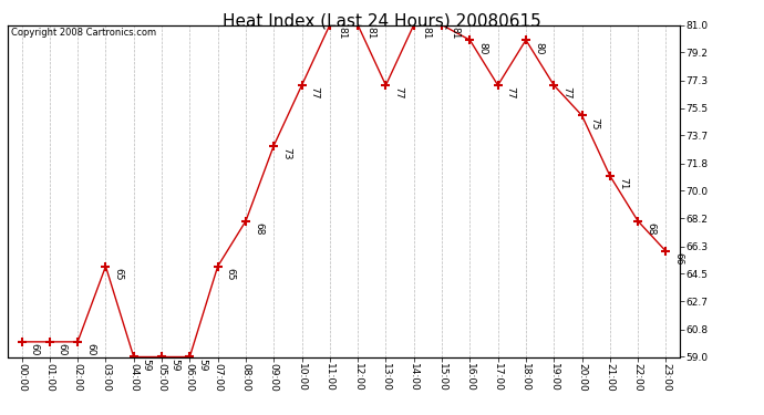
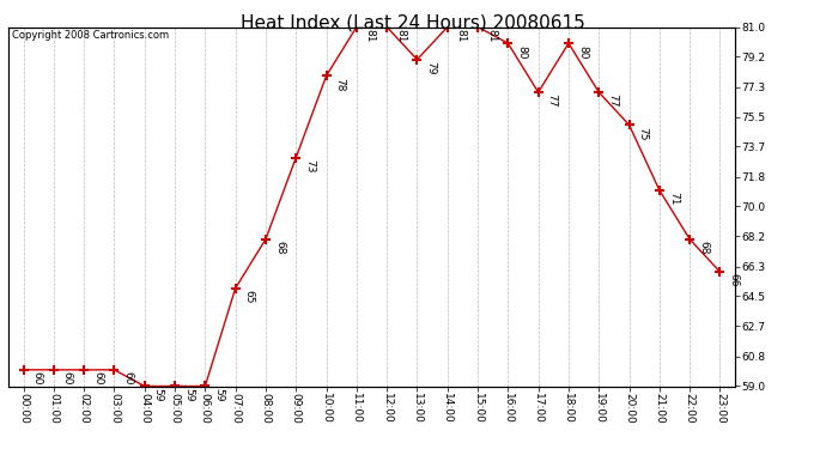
03:00: 65 -> 60
10:00: 77 -> 78
13:00: 77 -> 79
